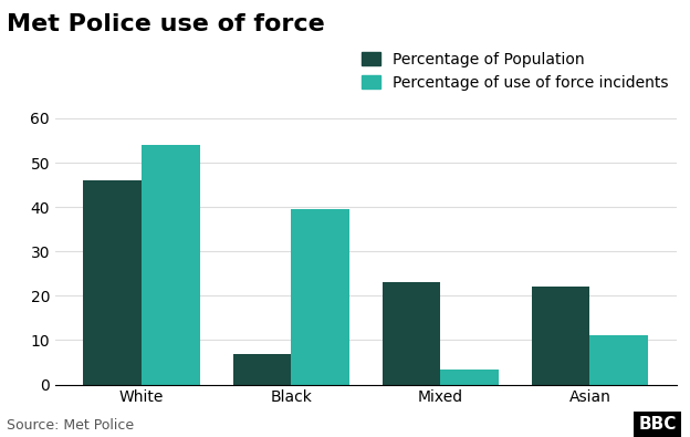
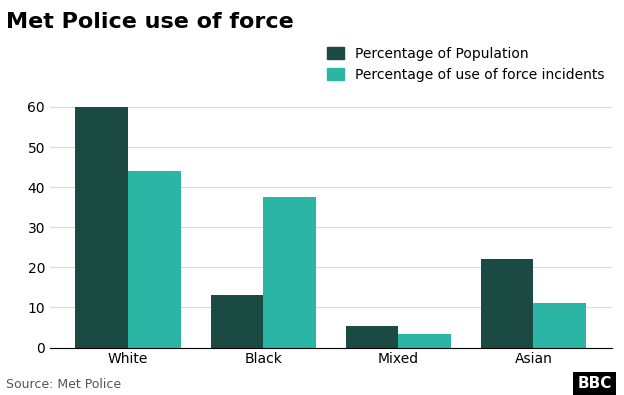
Percentage of Population/White: 46.0 -> 60.0
Percentage of use of force incidents/White: 54.0 -> 44.0
Percentage of Population/Black: 7.0 -> 13.0
Percentage of use of force incidents/Black: 39.5 -> 37.5
Percentage of Population/Mixed: 23.0 -> 5.5
